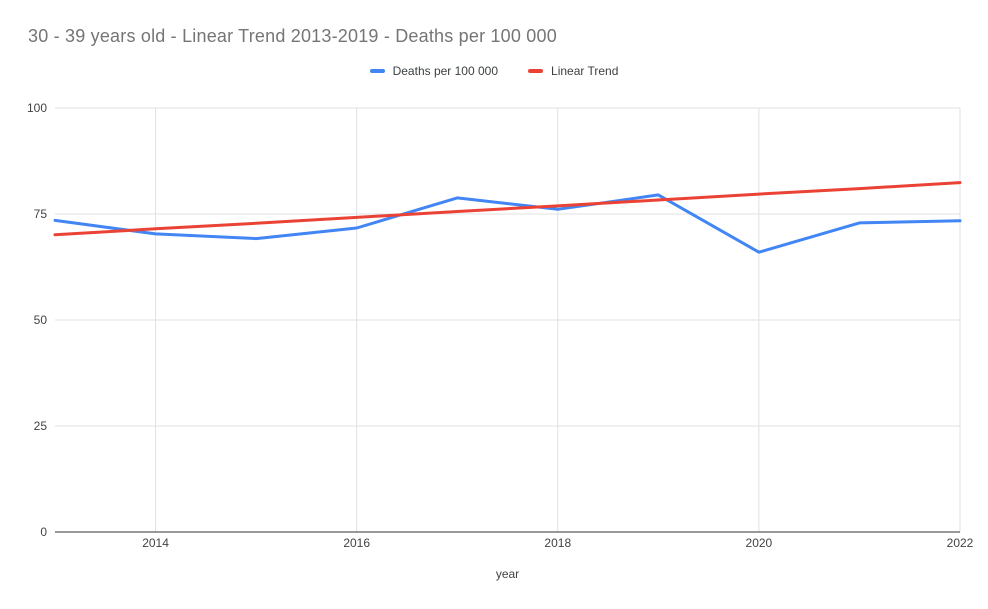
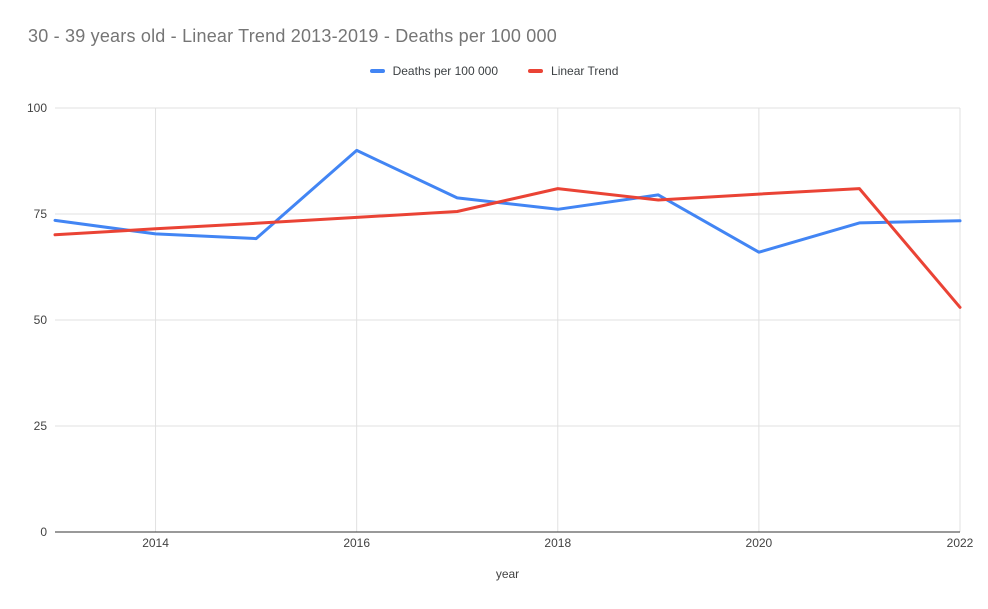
Deaths per 100 000/2016: 72 -> 90
Linear Trend/2018: 77 -> 81
Linear Trend/2022: 82 -> 53
